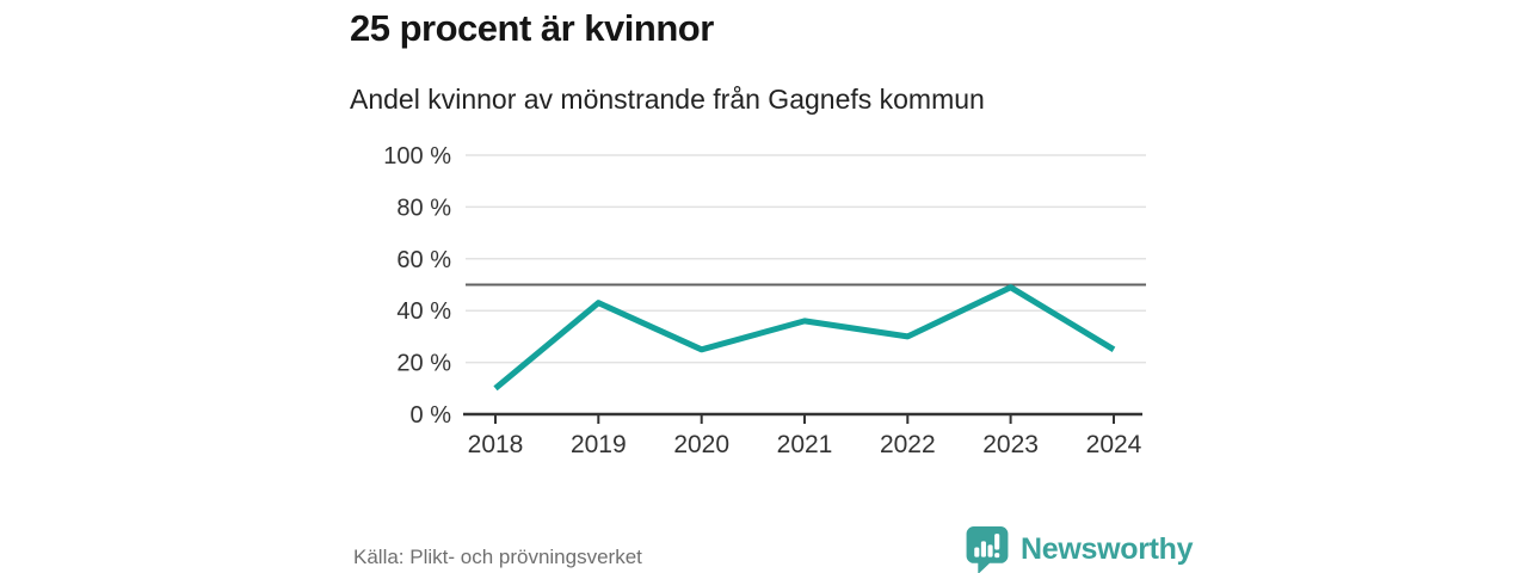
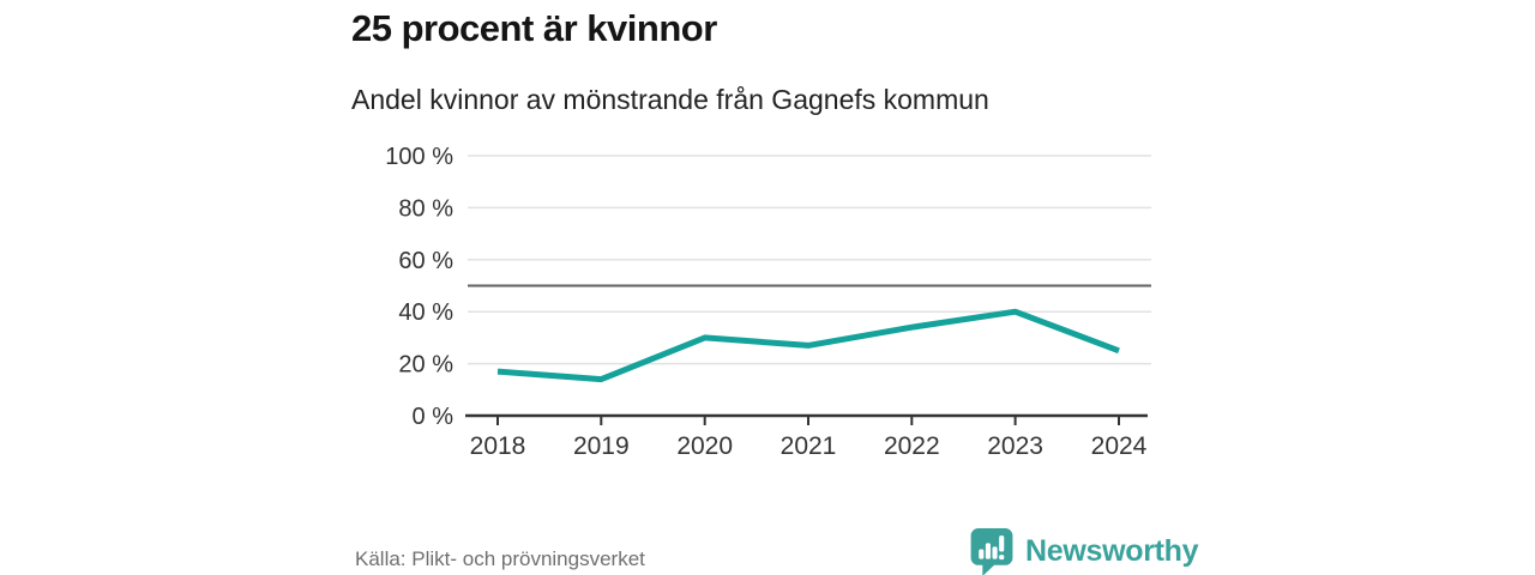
2018: 10% -> 17%
2019: 43% -> 14%
2020: 25% -> 30%
2021: 36% -> 27%
2022: 30% -> 34%
2023: 49% -> 40%
